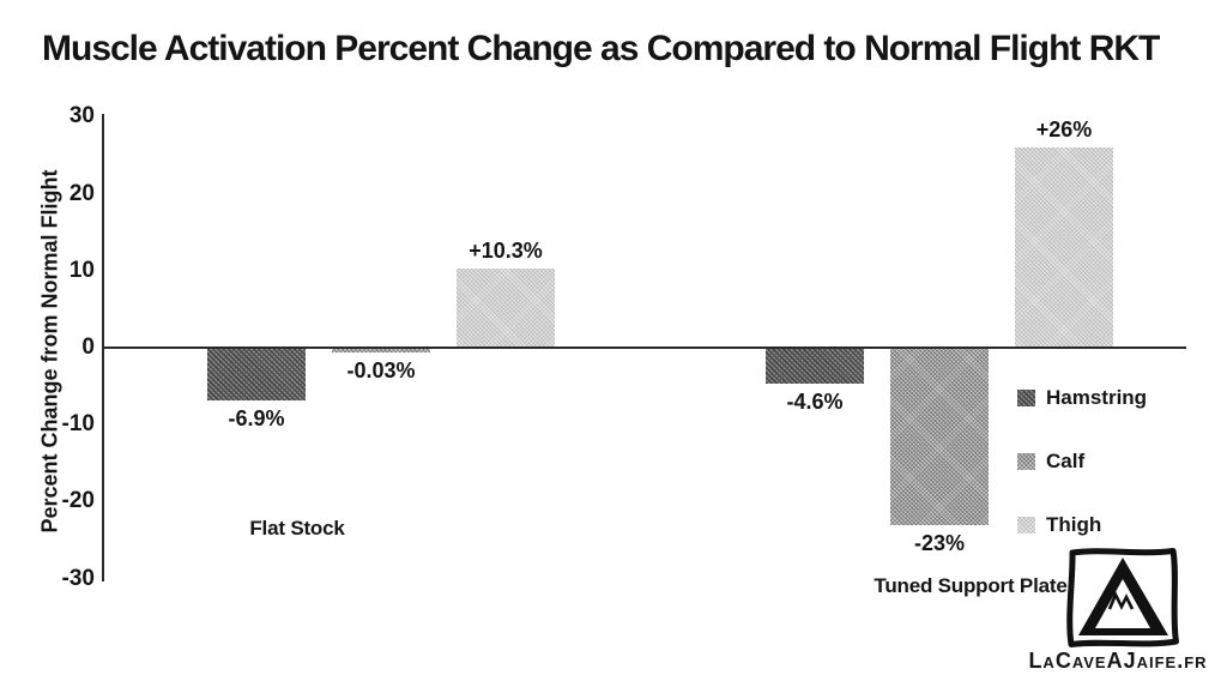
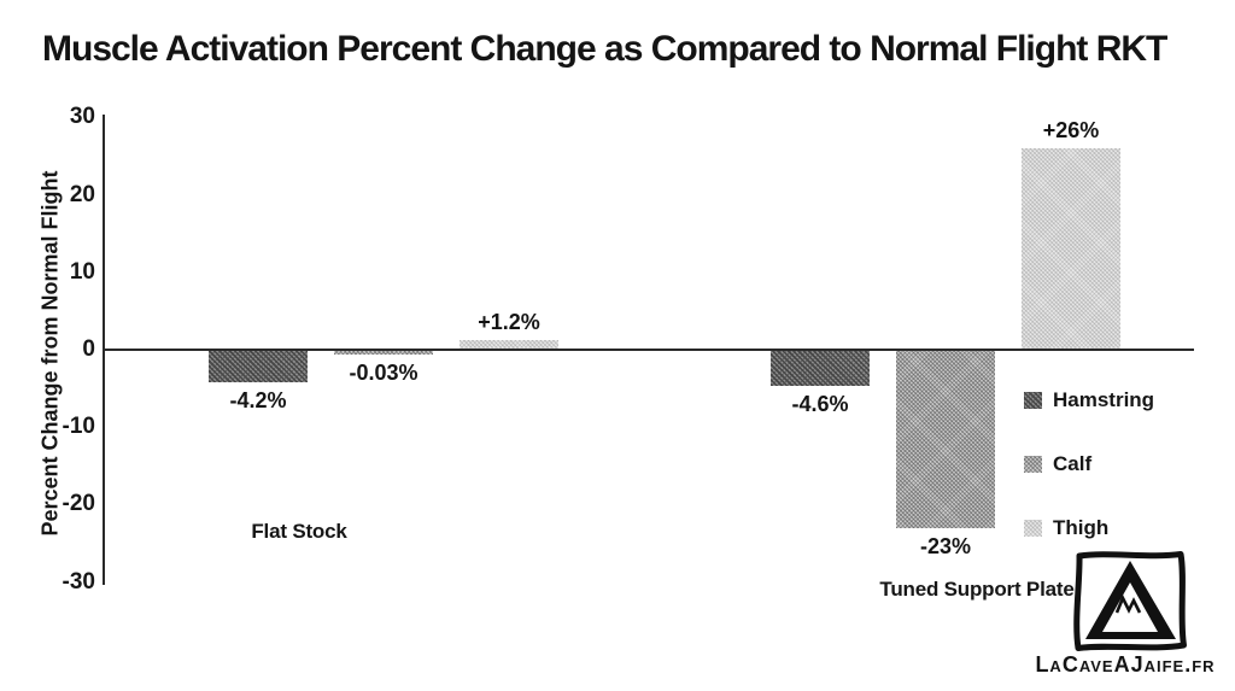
Hamstring/Flat Stock: -6.9% -> -4.2%
Thigh/Flat Stock: +10.3% -> +1.2%
